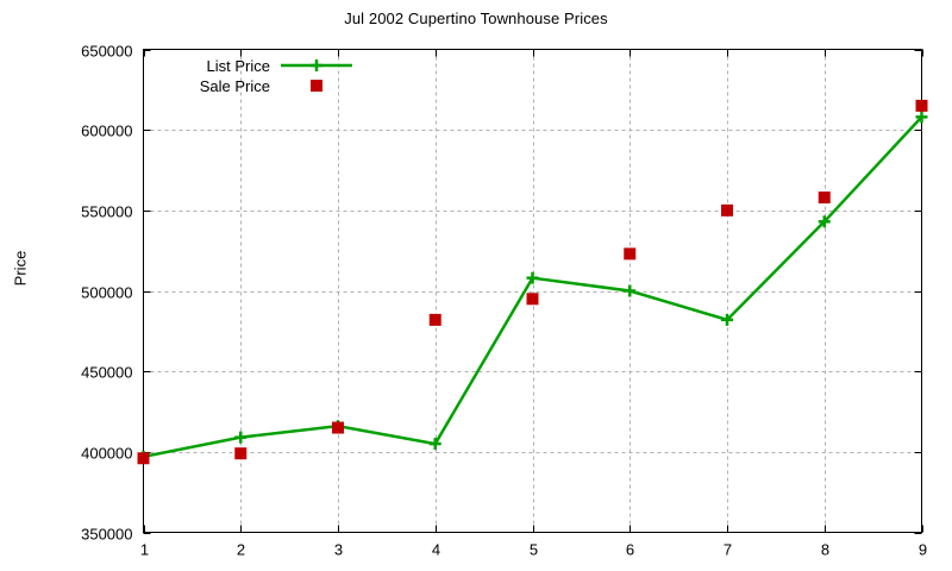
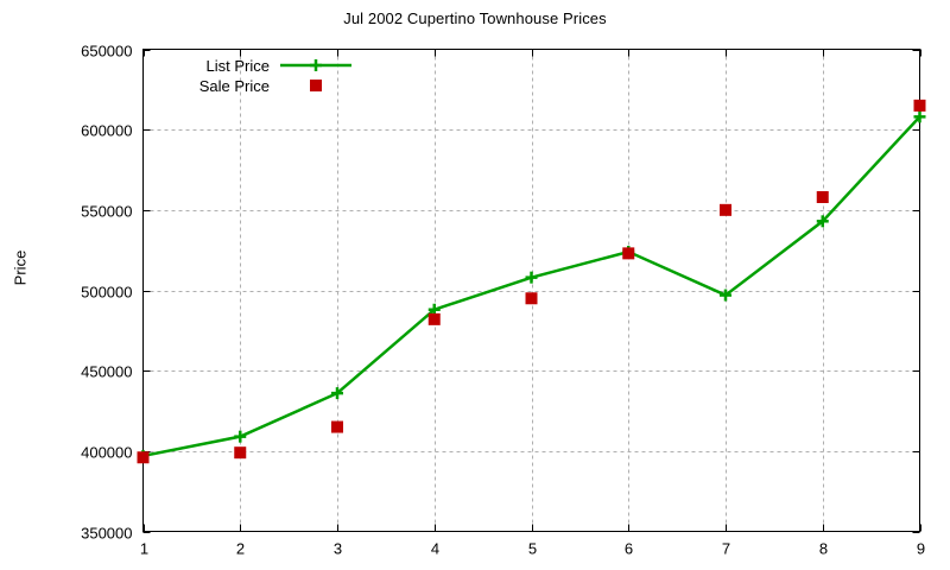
List Price/3: 416000 -> 436000
List Price/4: 405000 -> 488000
List Price/6: 500000 -> 524000
List Price/7: 482000 -> 497000
